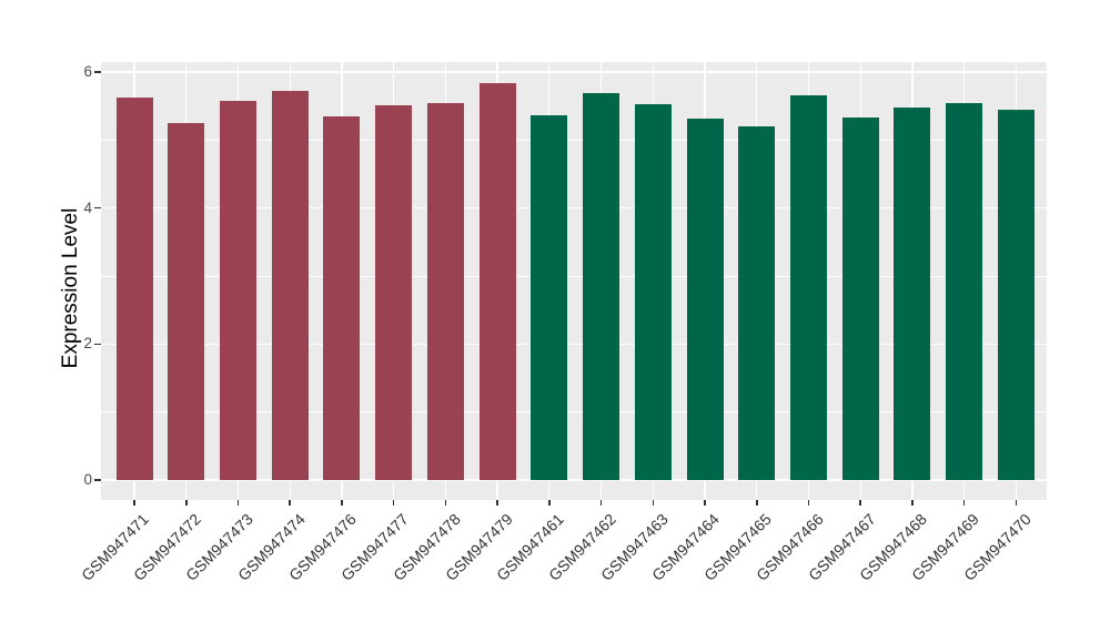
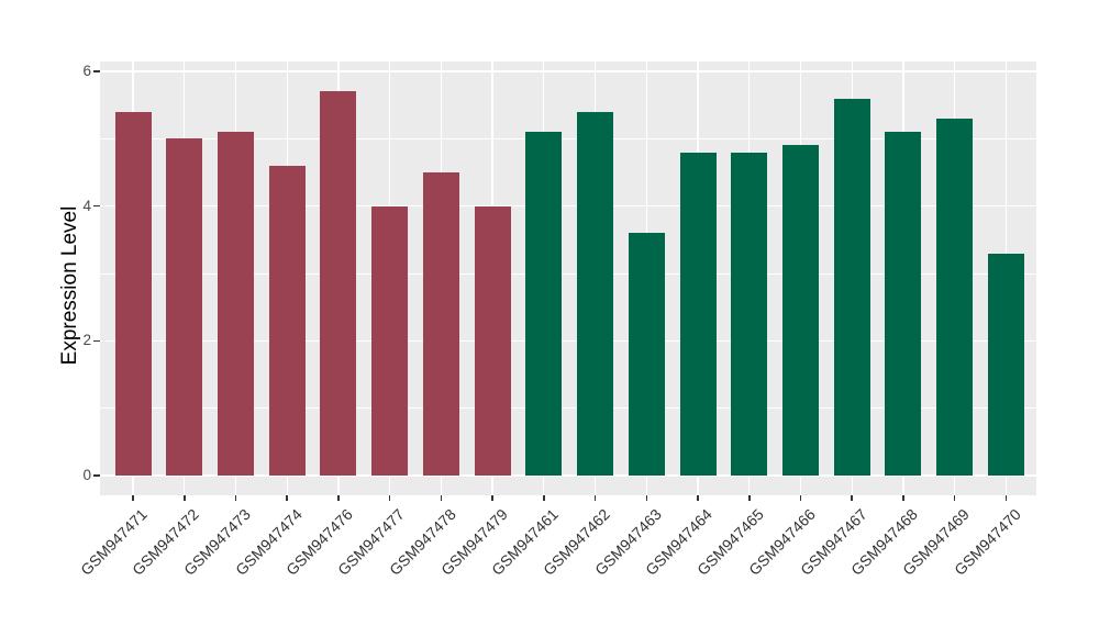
GSM947471: 5.6 -> 5.4
GSM947472: 5.2 -> 5.0
GSM947473: 5.6 -> 5.1
GSM947474: 5.7 -> 4.6
GSM947476: 5.3 -> 5.7
GSM947477: 5.5 -> 4.0
GSM947478: 5.5 -> 4.5
GSM947479: 5.8 -> 4.0
GSM947461: 5.4 -> 5.1
GSM947462: 5.7 -> 5.4
GSM947463: 5.5 -> 3.6
GSM947464: 5.3 -> 4.8
GSM947465: 5.2 -> 4.8
GSM947466: 5.7 -> 4.9
GSM947467: 5.3 -> 5.6
GSM947468: 5.5 -> 5.1
GSM947469: 5.5 -> 5.3
GSM947470: 5.5 -> 3.3
